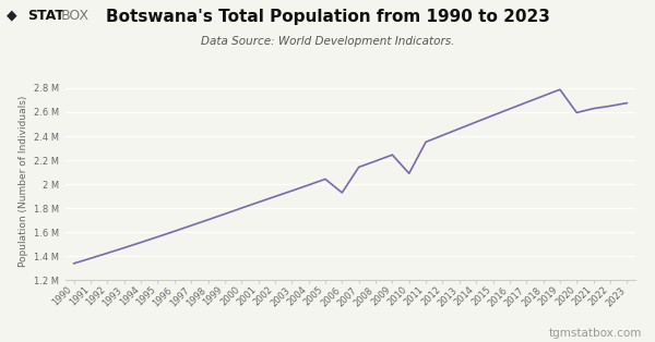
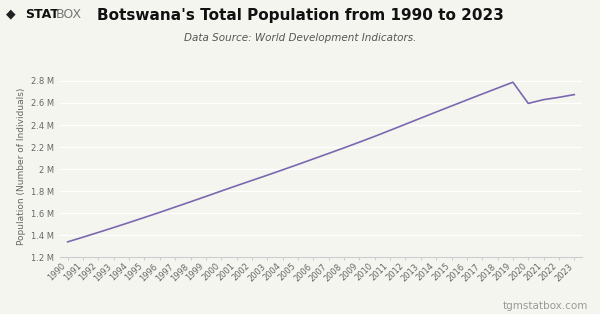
2006: 1.93 M -> 2.09 M
2010: 2.09 M -> 2.30 M
